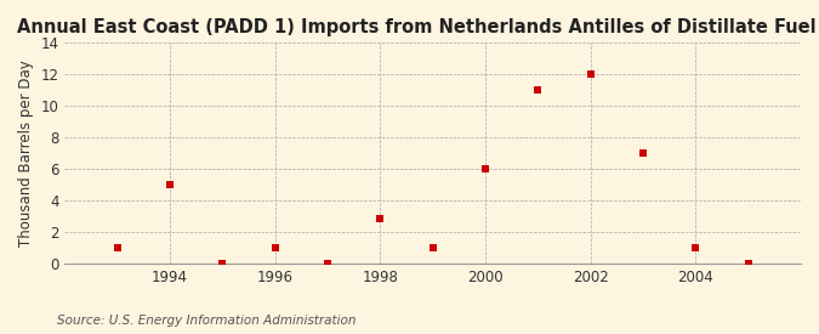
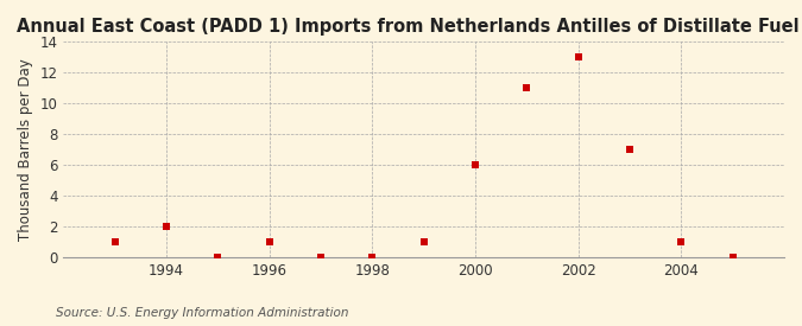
1994: 5.0 -> 2.0
1998: 2.9 -> 0.1
2002: 12.0 -> 13.0
